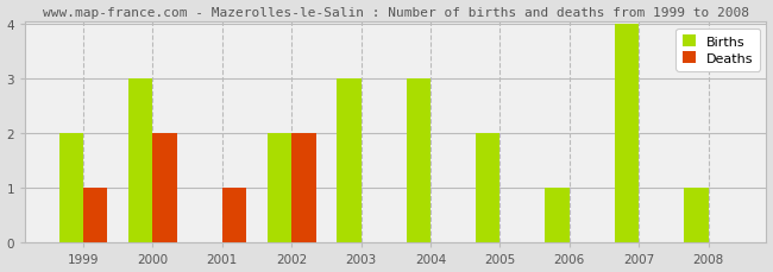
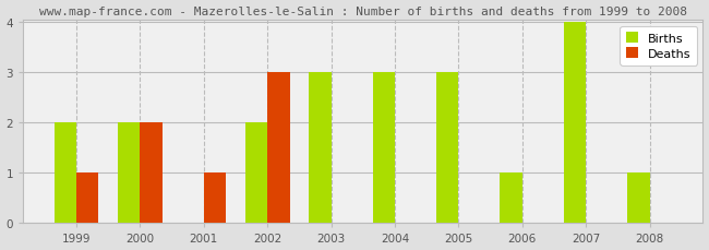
Births/2000: 3 -> 2
Deaths/2002: 2 -> 3
Births/2005: 2 -> 3
